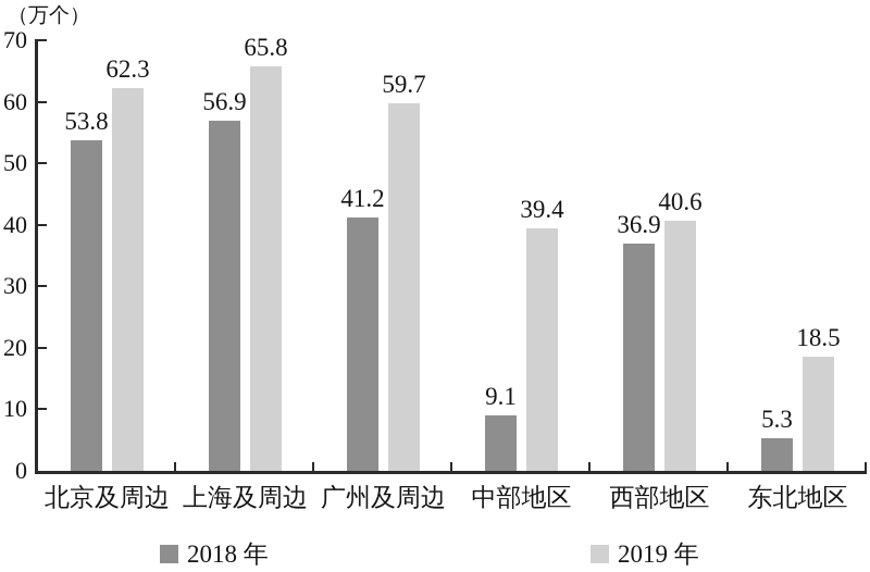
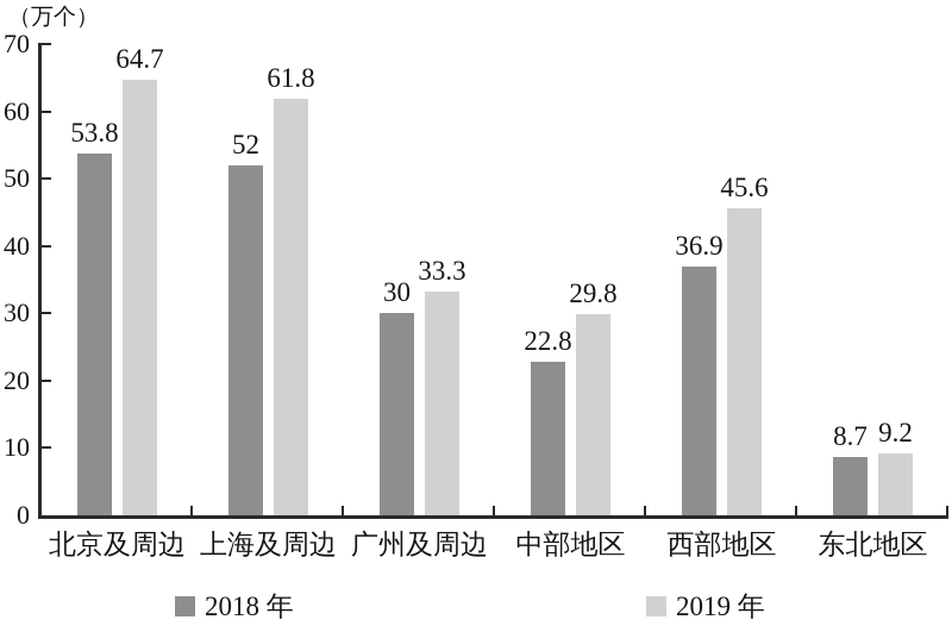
2019 年/北京及周边: 62.3 -> 64.7
2018 年/上海及周边: 56.9 -> 52
2019 年/上海及周边: 65.8 -> 61.8
2018 年/广州及周边: 41.2 -> 30
2019 年/广州及周边: 59.7 -> 33.3
2018 年/中部地区: 9.1 -> 22.8
2019 年/中部地区: 39.4 -> 29.8
2019 年/西部地区: 40.6 -> 45.6
2018 年/东北地区: 5.3 -> 8.7
2019 年/东北地区: 18.5 -> 9.2
